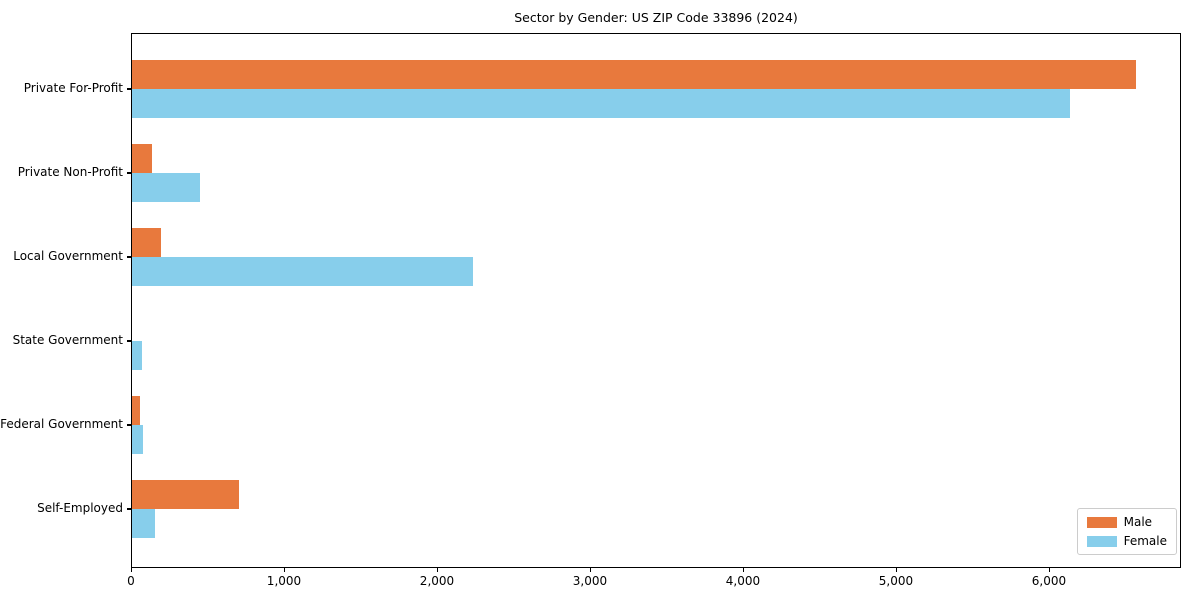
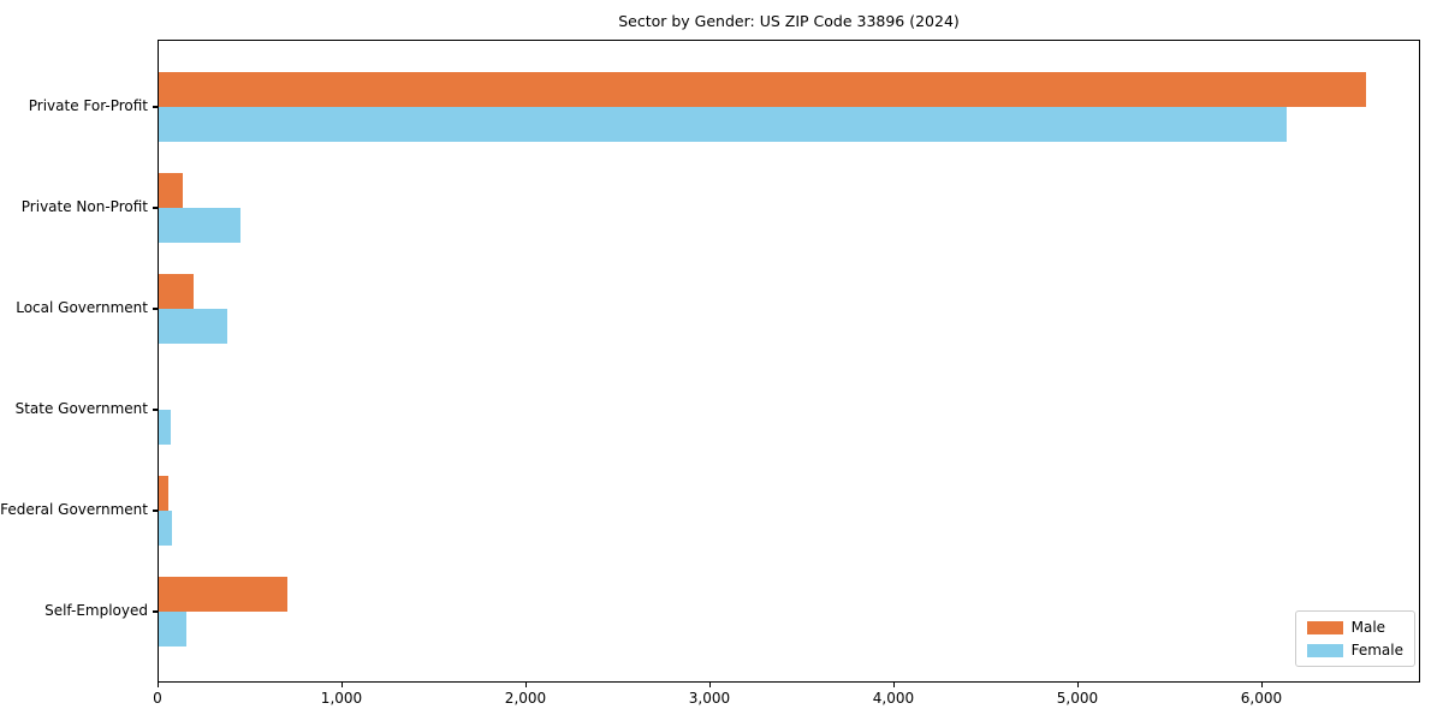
Female/Local Government: 2230 -> 380
